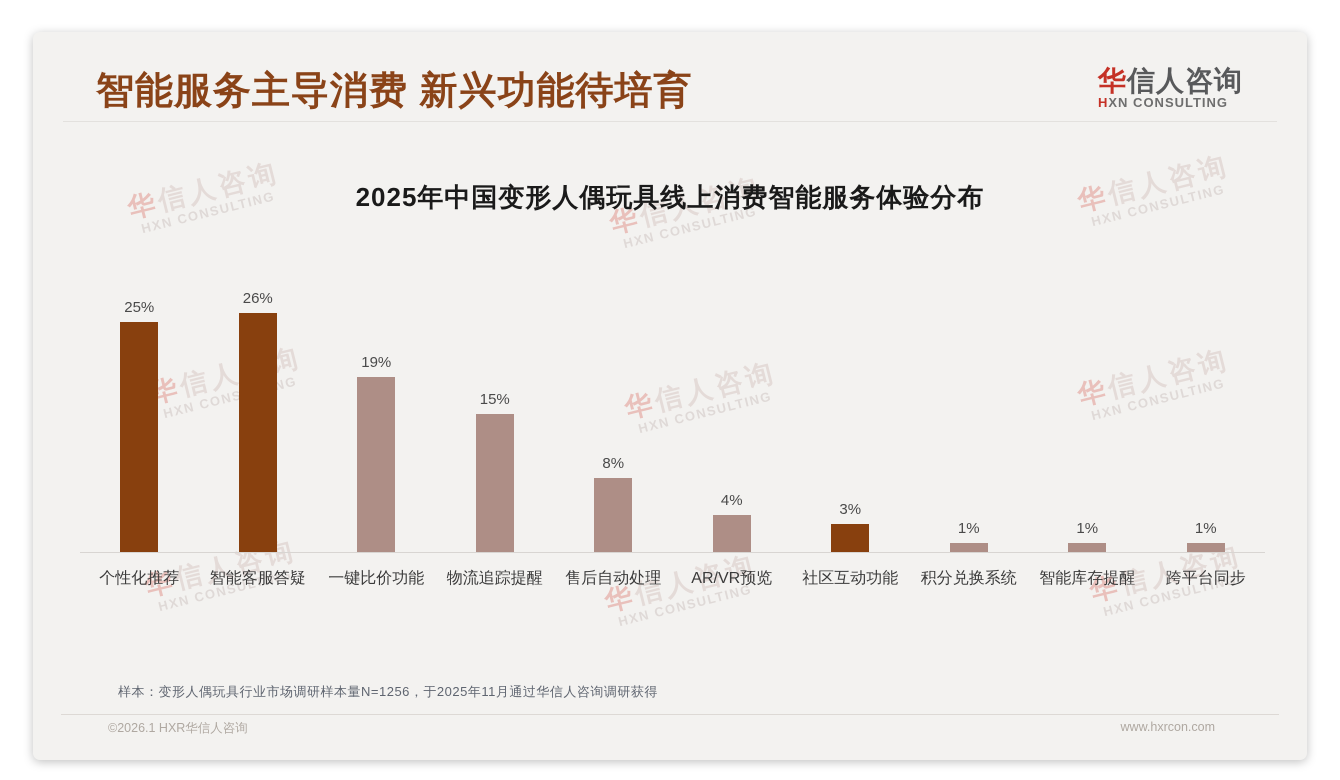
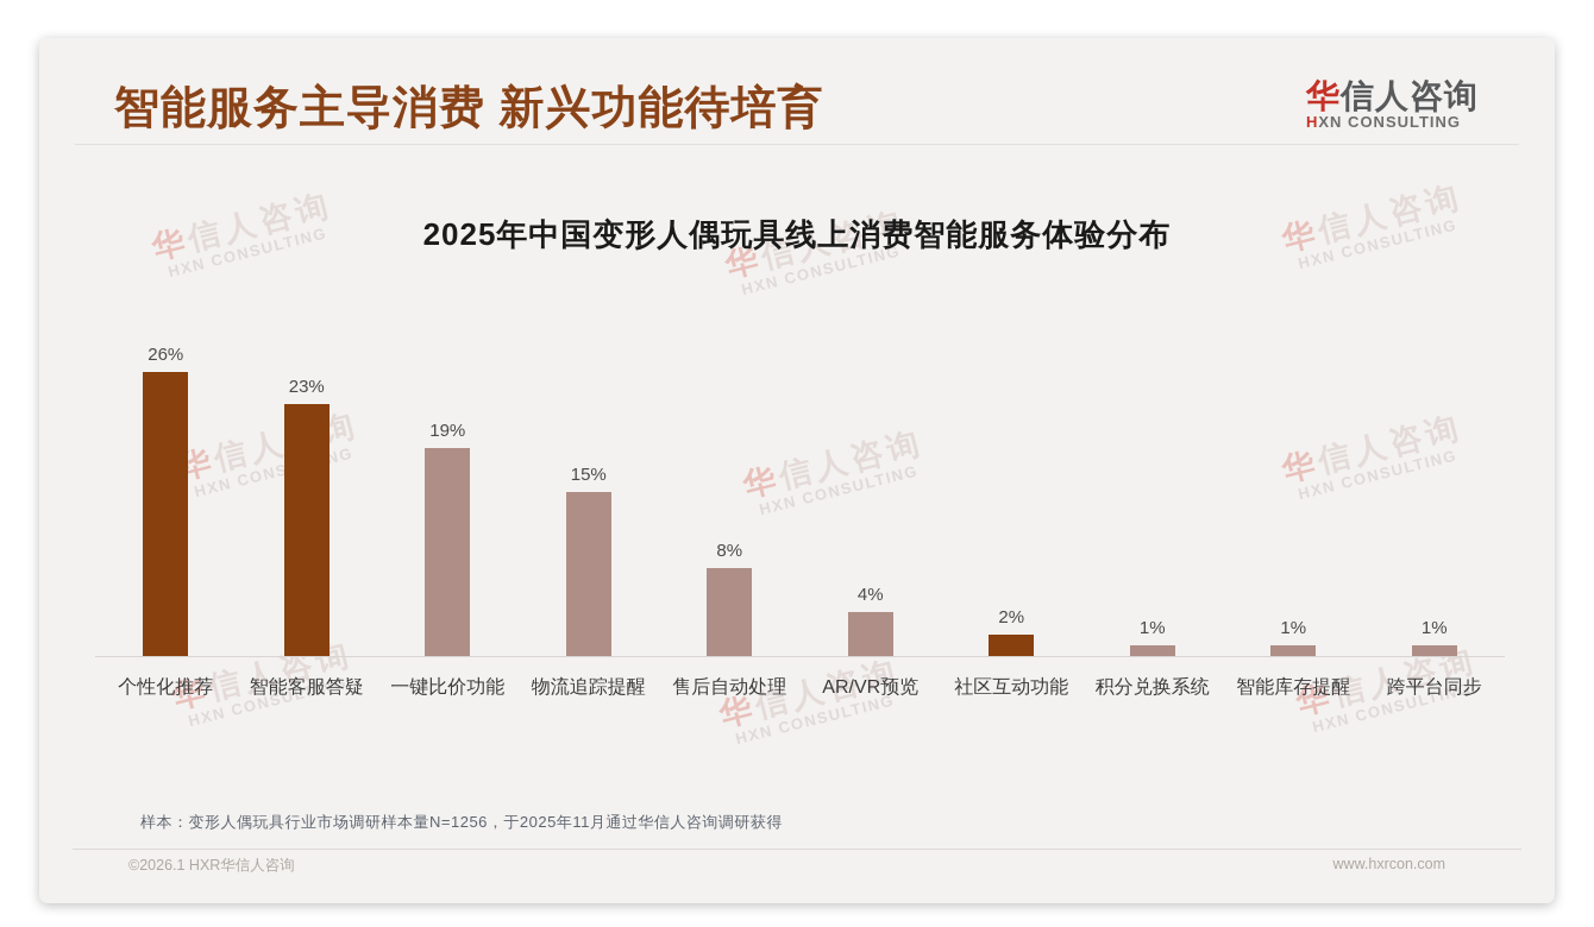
个性化推荐: 25% -> 26%
智能客服答疑: 26% -> 23%
社区互动功能: 3% -> 2%
